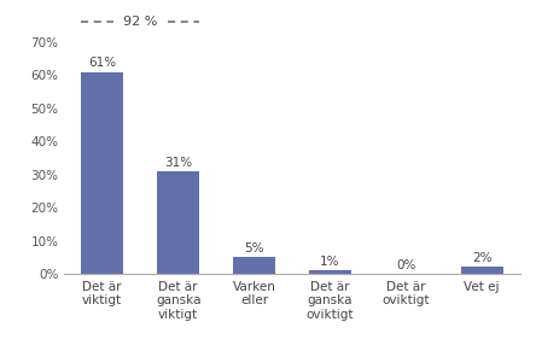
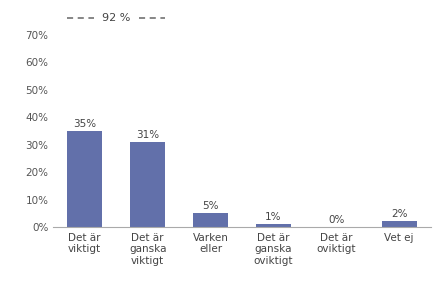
Det är viktigt: 61% -> 35%
